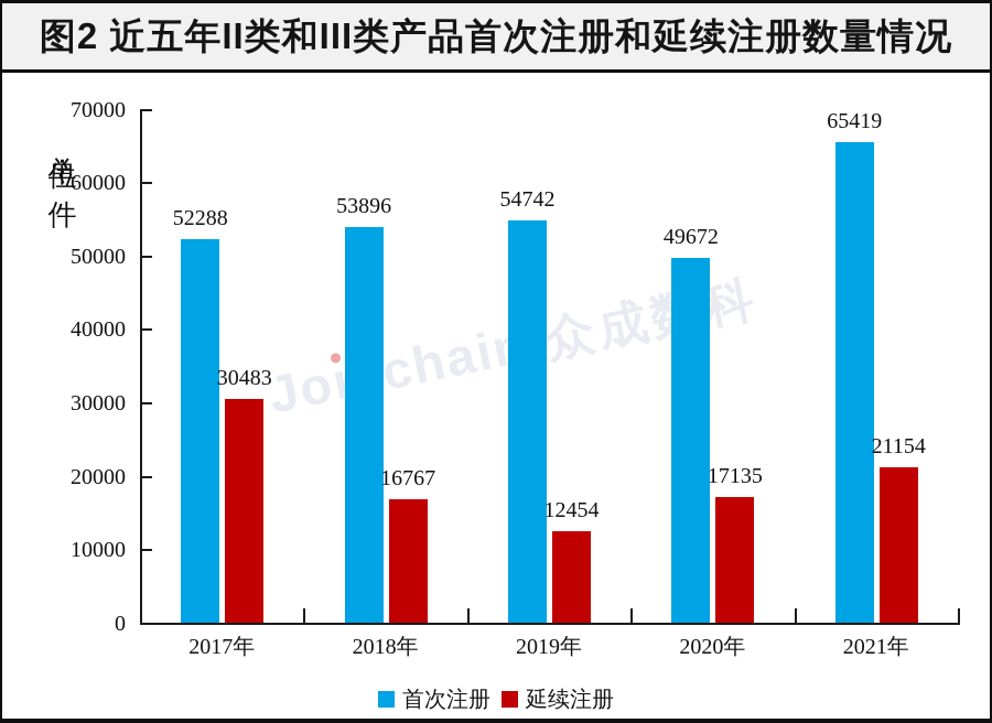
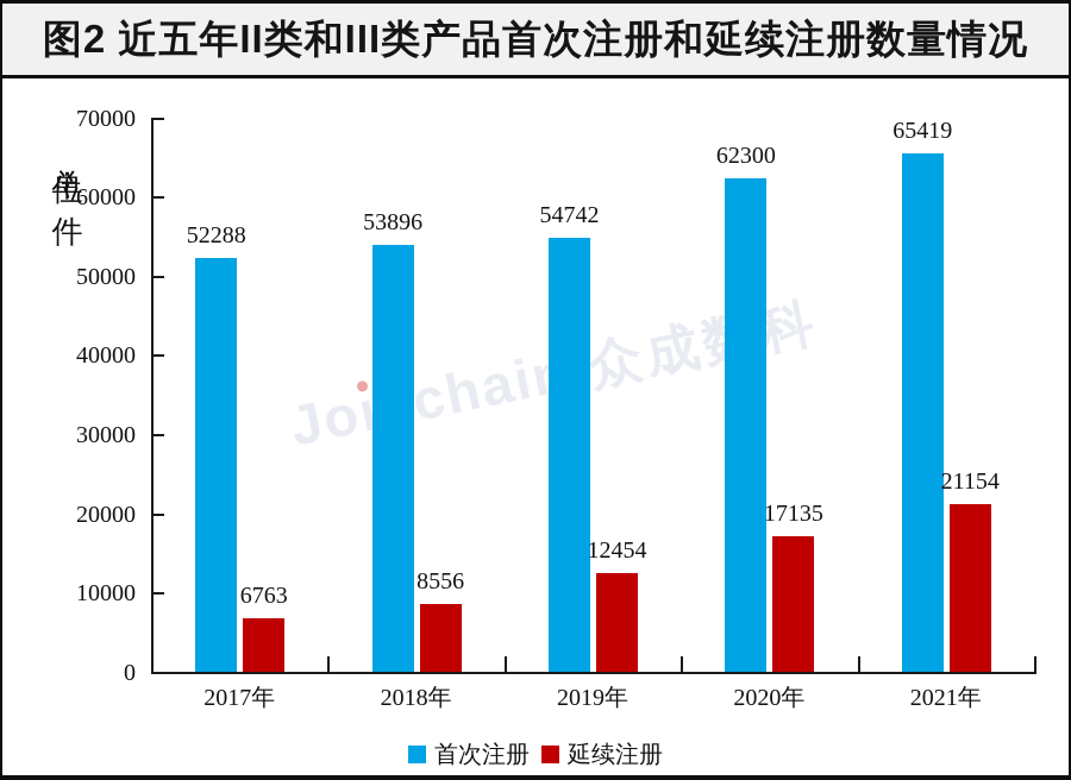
延续注册/2017年: 30483 -> 6763
延续注册/2018年: 16767 -> 8556
首次注册/2020年: 49672 -> 62300
